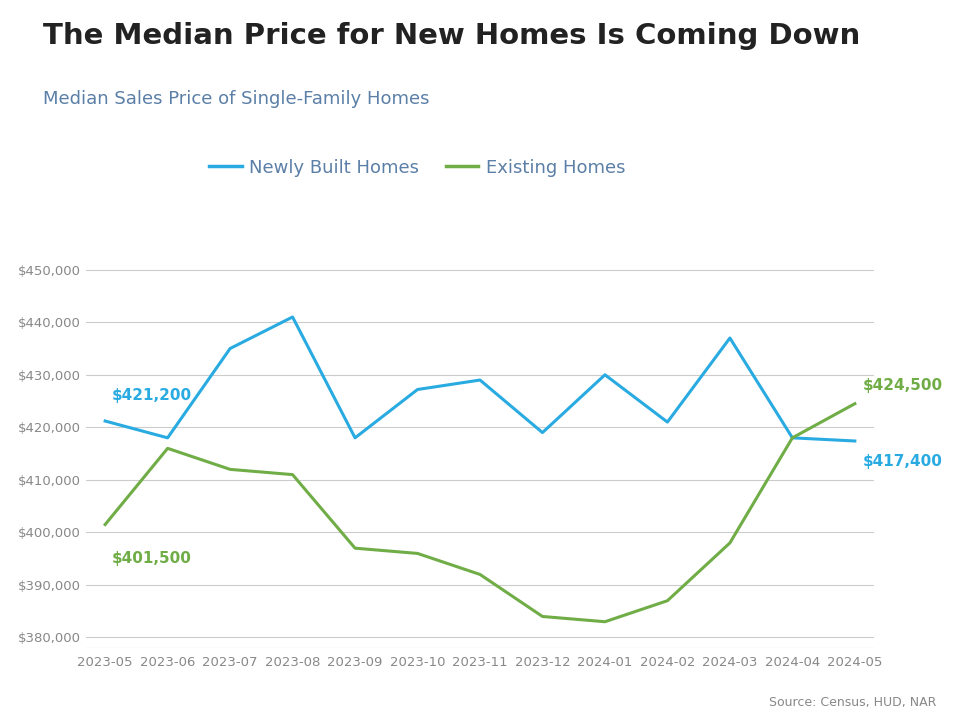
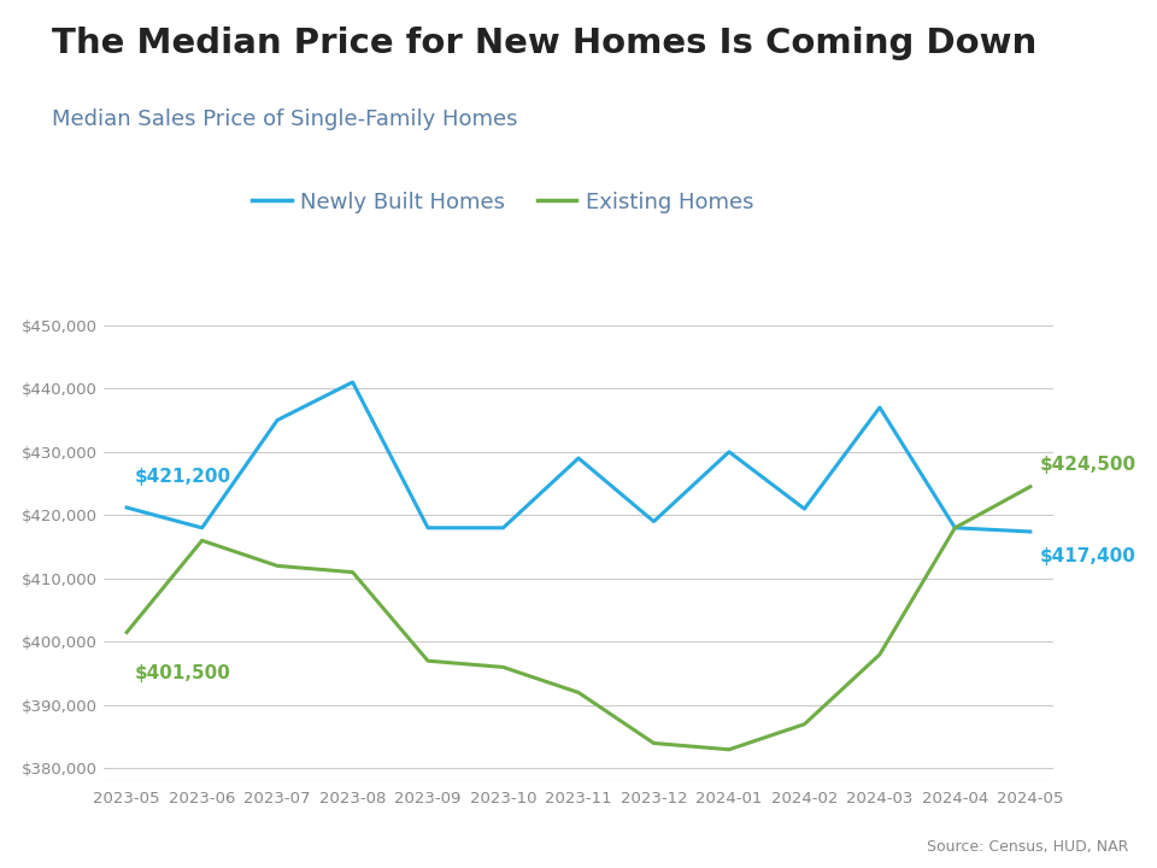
Newly Built Homes/2023-10: $427,200 -> $418,000
